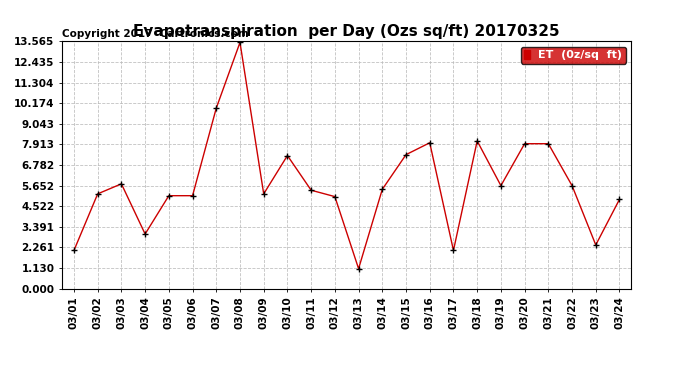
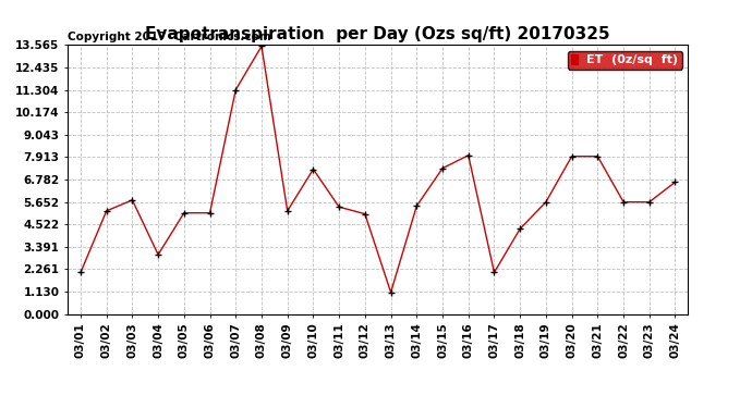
03/07: 9.9 -> 11.3
03/18: 8.1 -> 4.3
03/23: 2.4 -> 5.7
03/24: 4.9 -> 6.7
